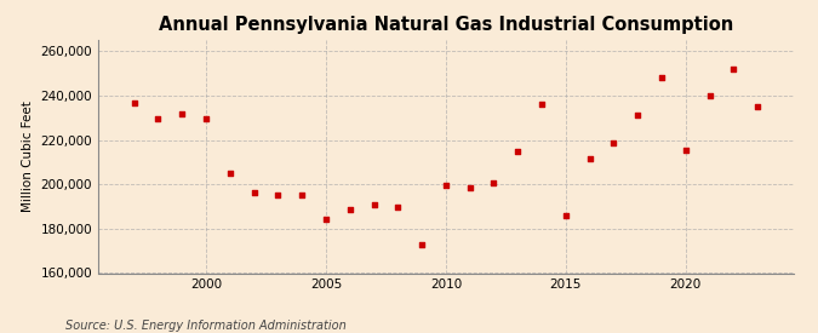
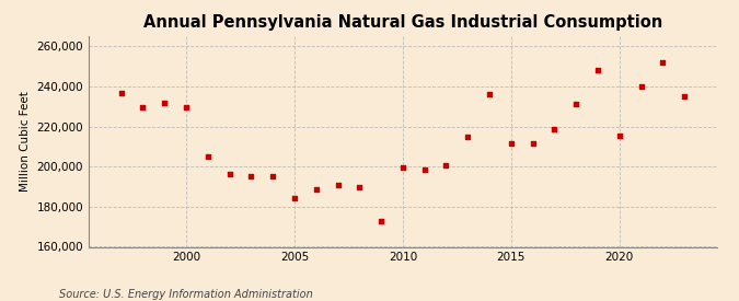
2015: 186,000 -> 212,000
